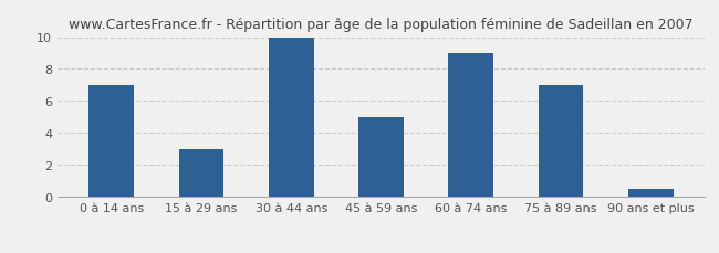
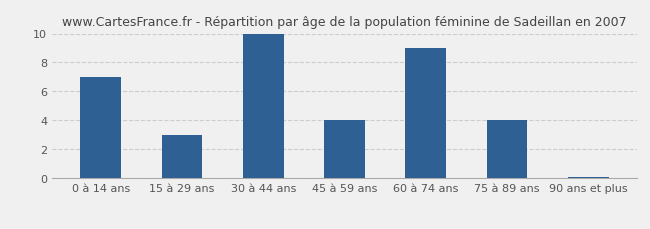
45 à 59 ans: 5.0 -> 4.0
75 à 89 ans: 7.0 -> 4.0
90 ans et plus: 0.5 -> 0.1
